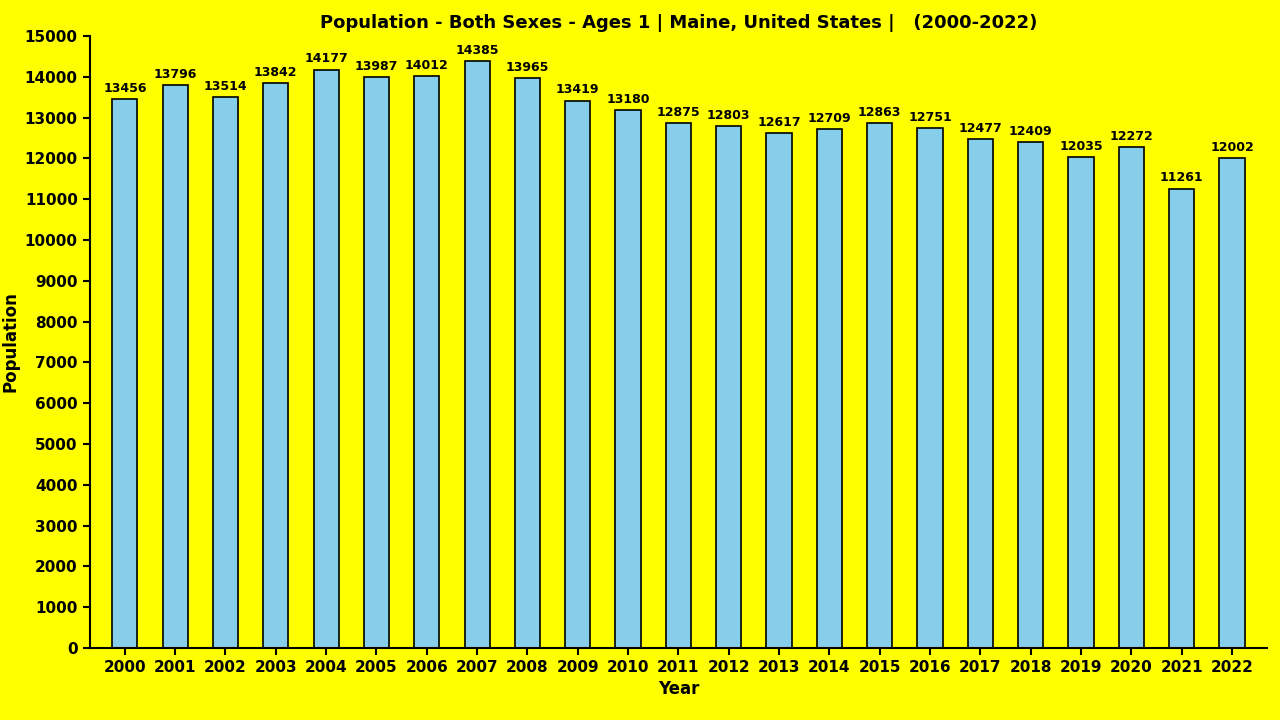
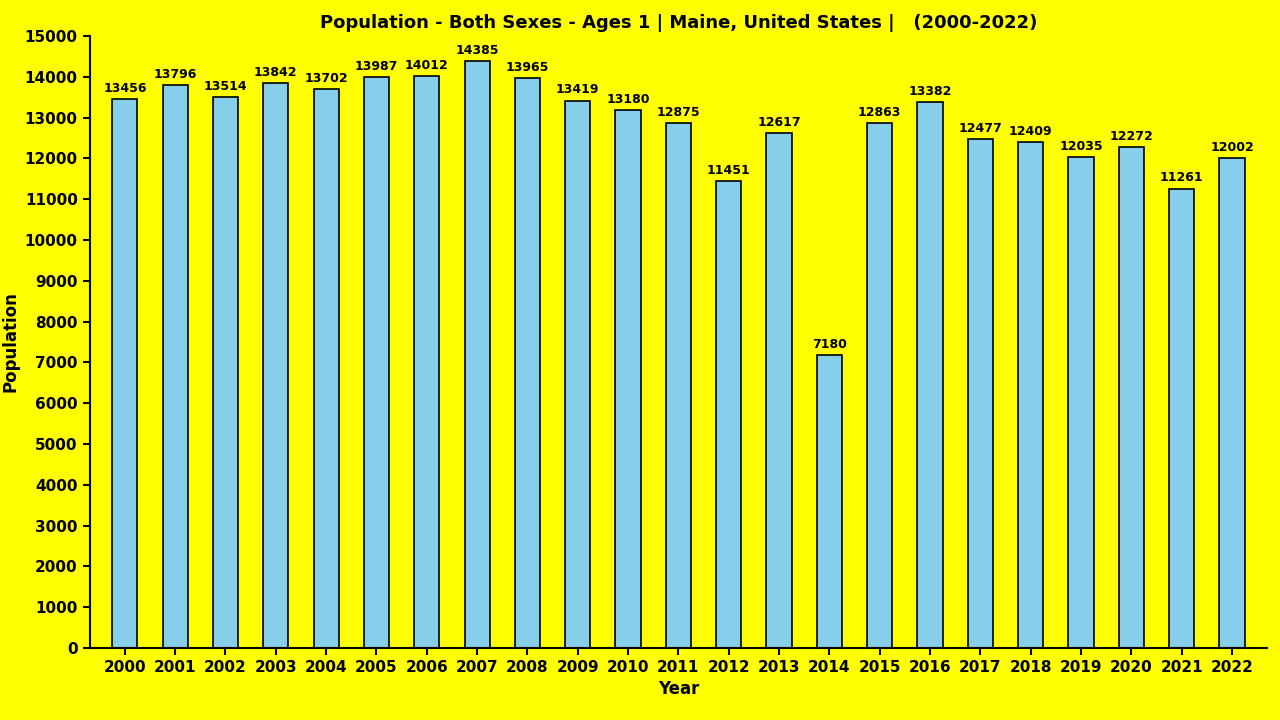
2004: 14177 -> 13702
2012: 12803 -> 11451
2014: 12709 -> 7180
2016: 12751 -> 13382
